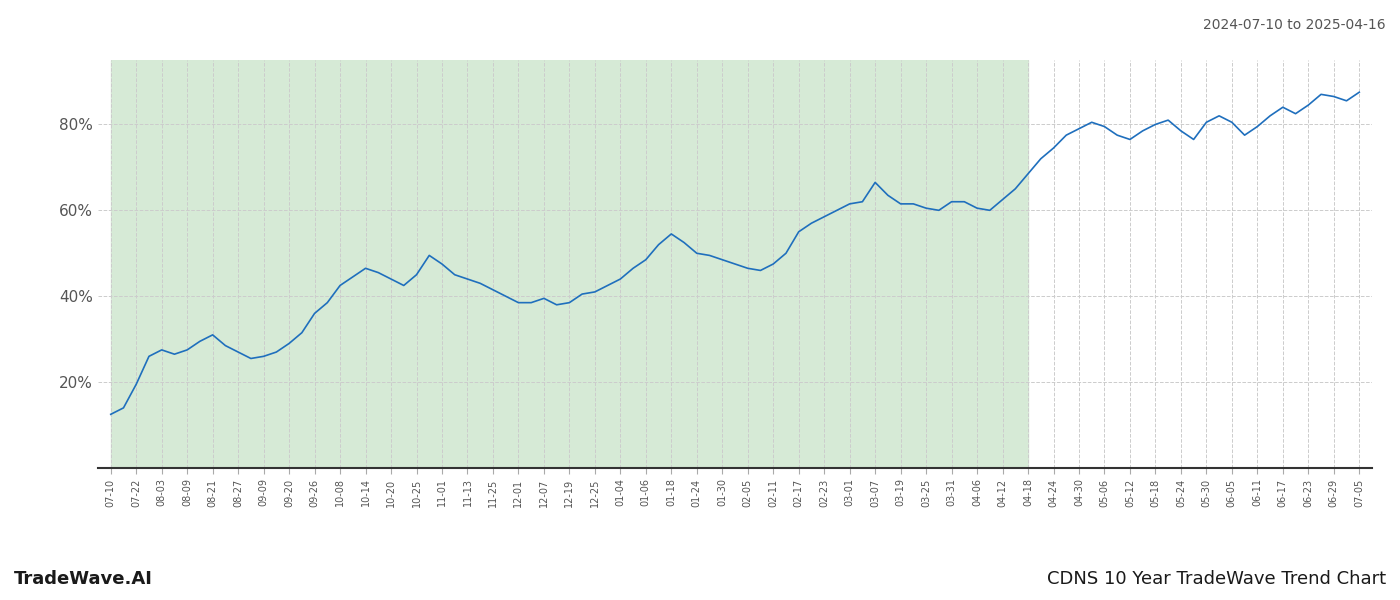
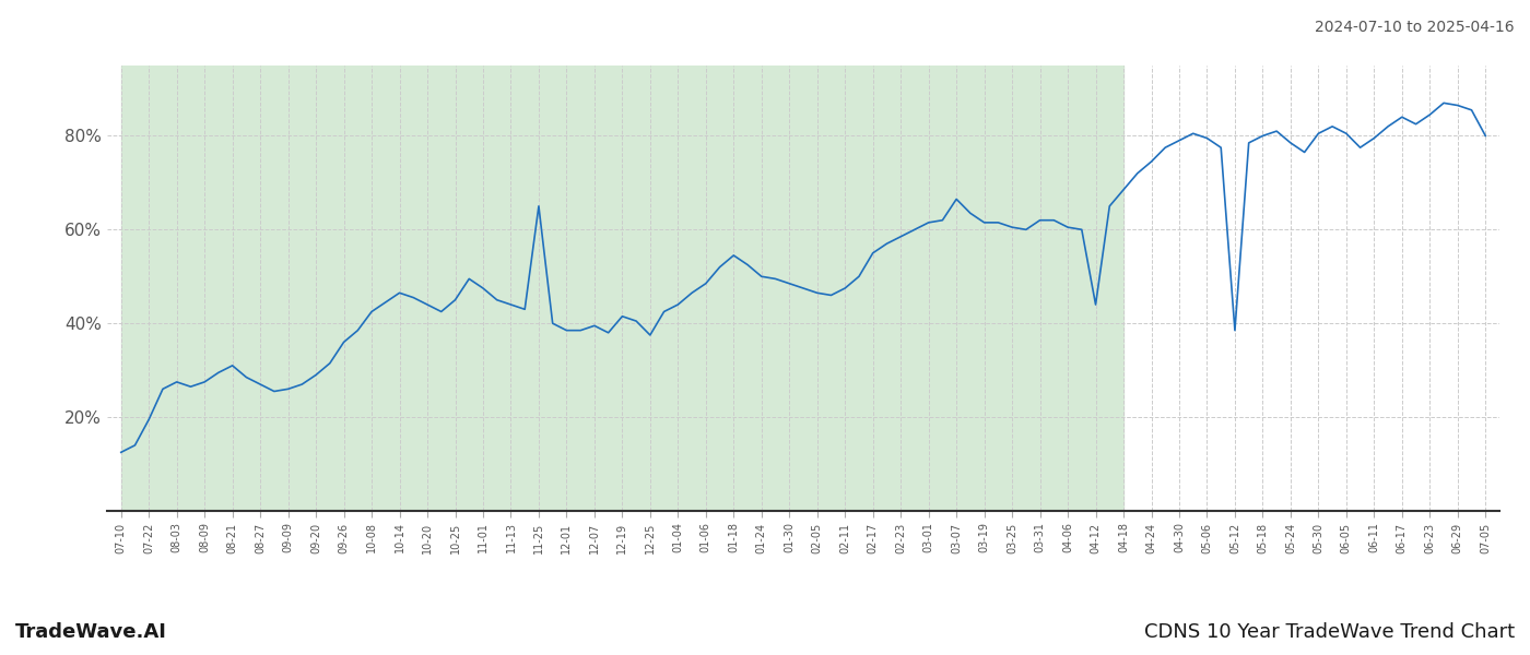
11-25: 41.5% -> 65.0%
12-19: 38.5% -> 41.5%
12-25: 41.0% -> 37.5%
04-12: 62.5% -> 44.0%
05-12: 76.5% -> 38.5%
07-05: 87.5% -> 80.0%
